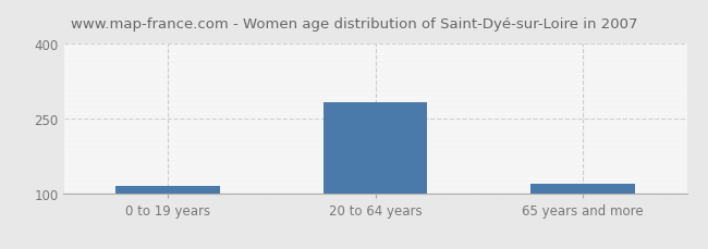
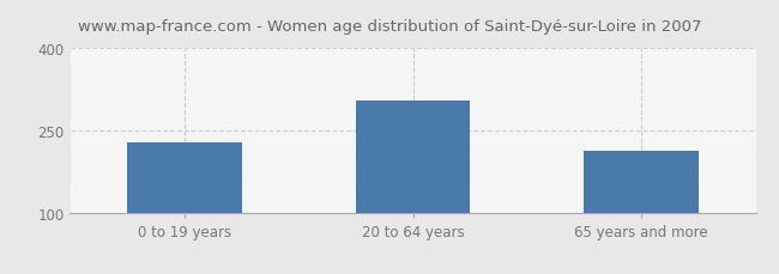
0 to 19 years: 116 -> 230
20 to 64 years: 283 -> 305
65 years and more: 120 -> 215
